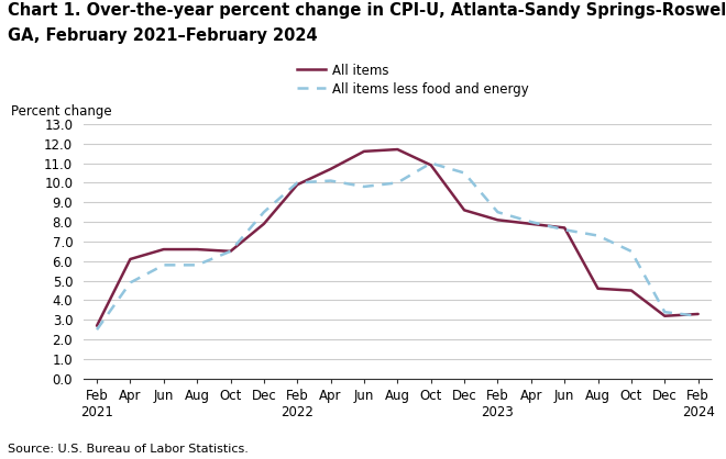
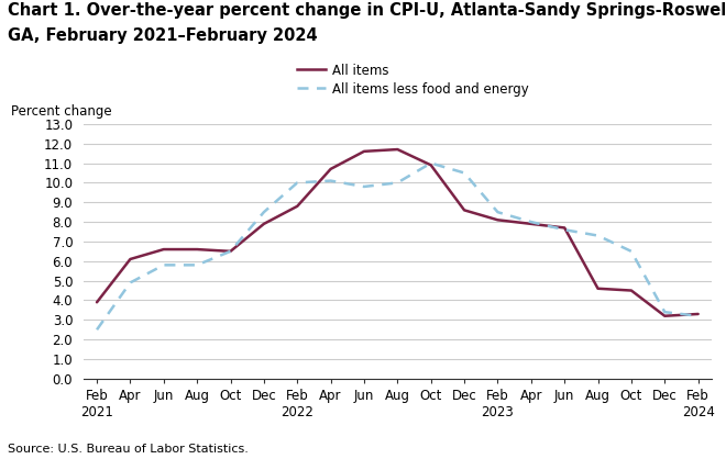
All items/Feb 2021: 2.7 -> 3.9
All items/Feb 2022: 9.9 -> 8.8
